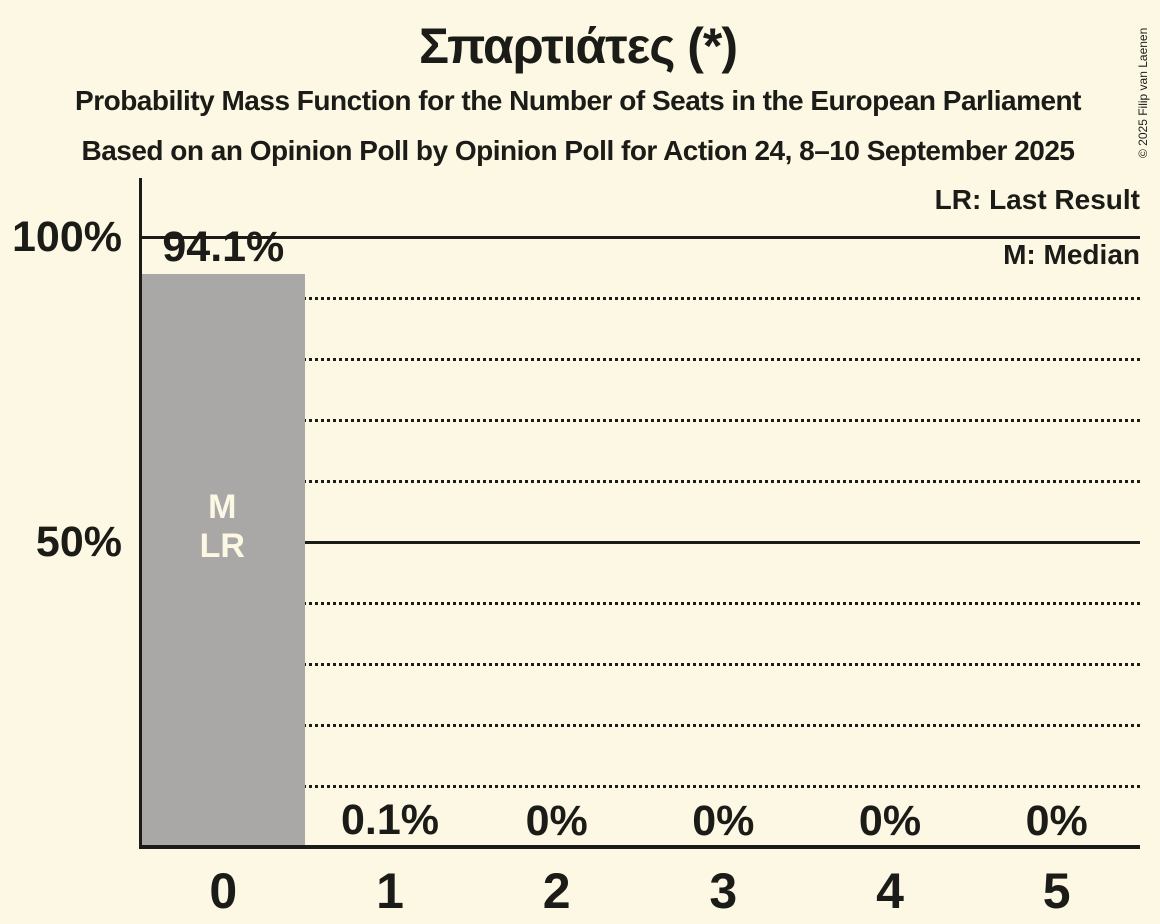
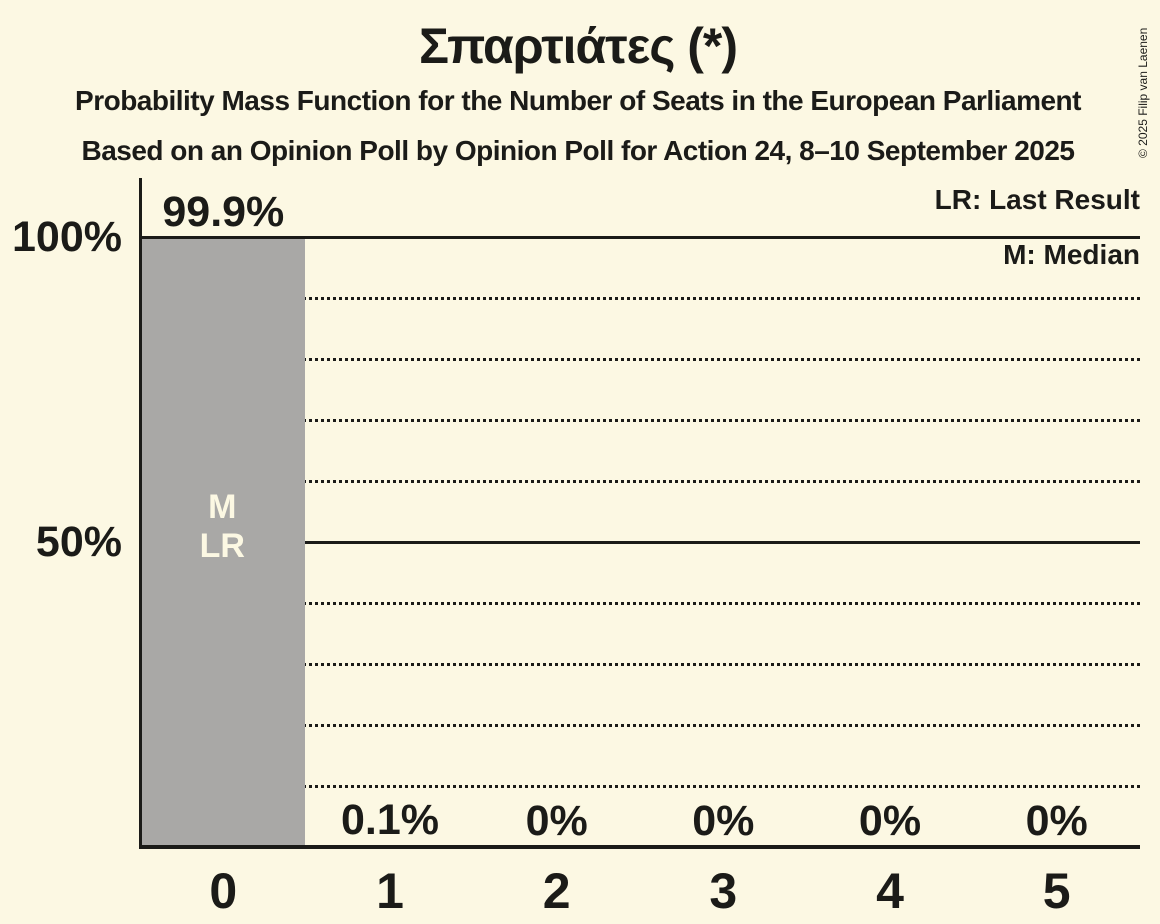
0: 94.1% -> 99.9%
